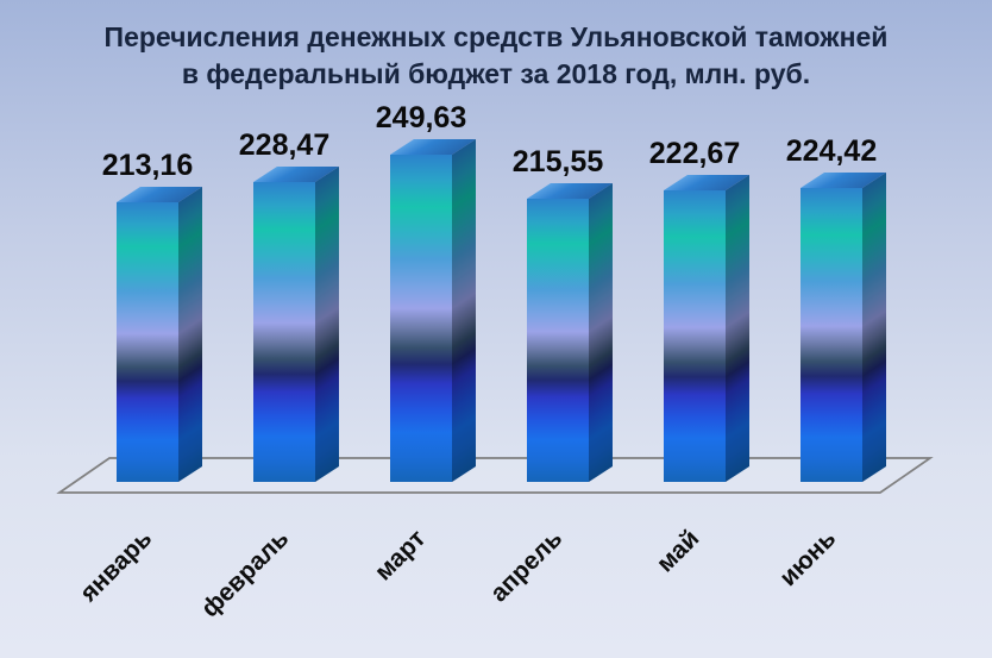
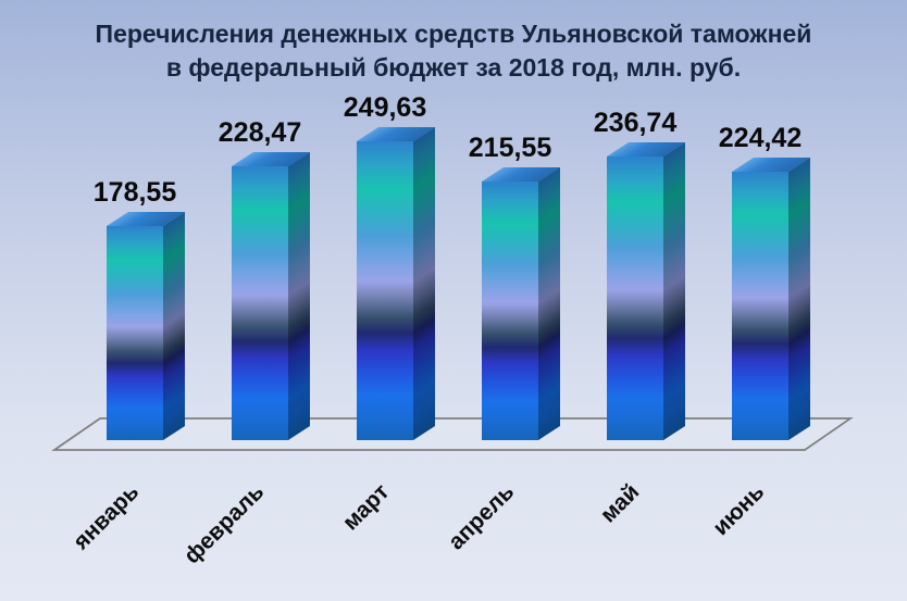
январь: 213,16 -> 178,55
май: 222,67 -> 236,74
